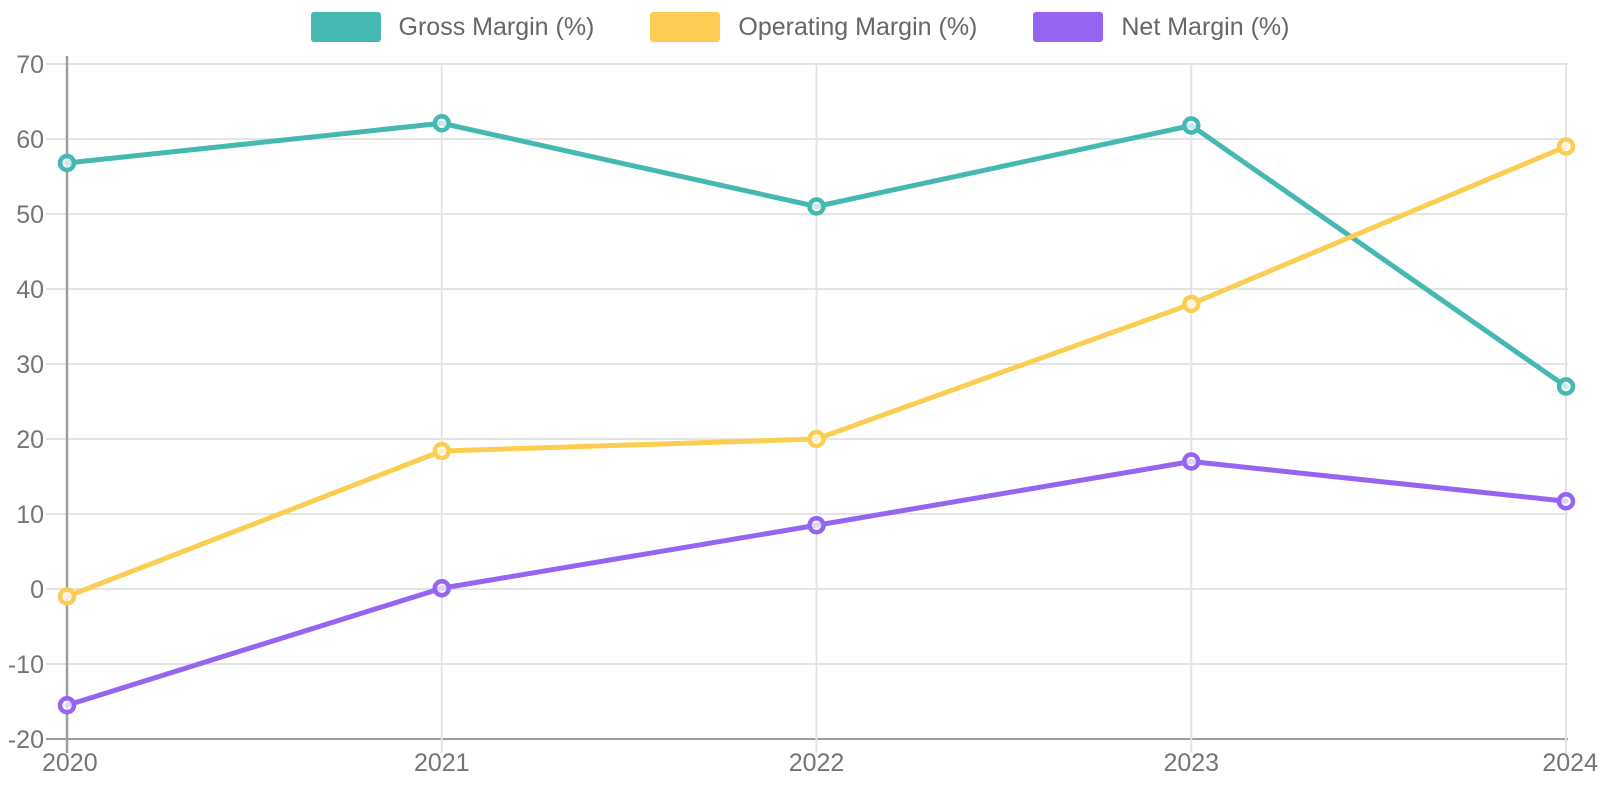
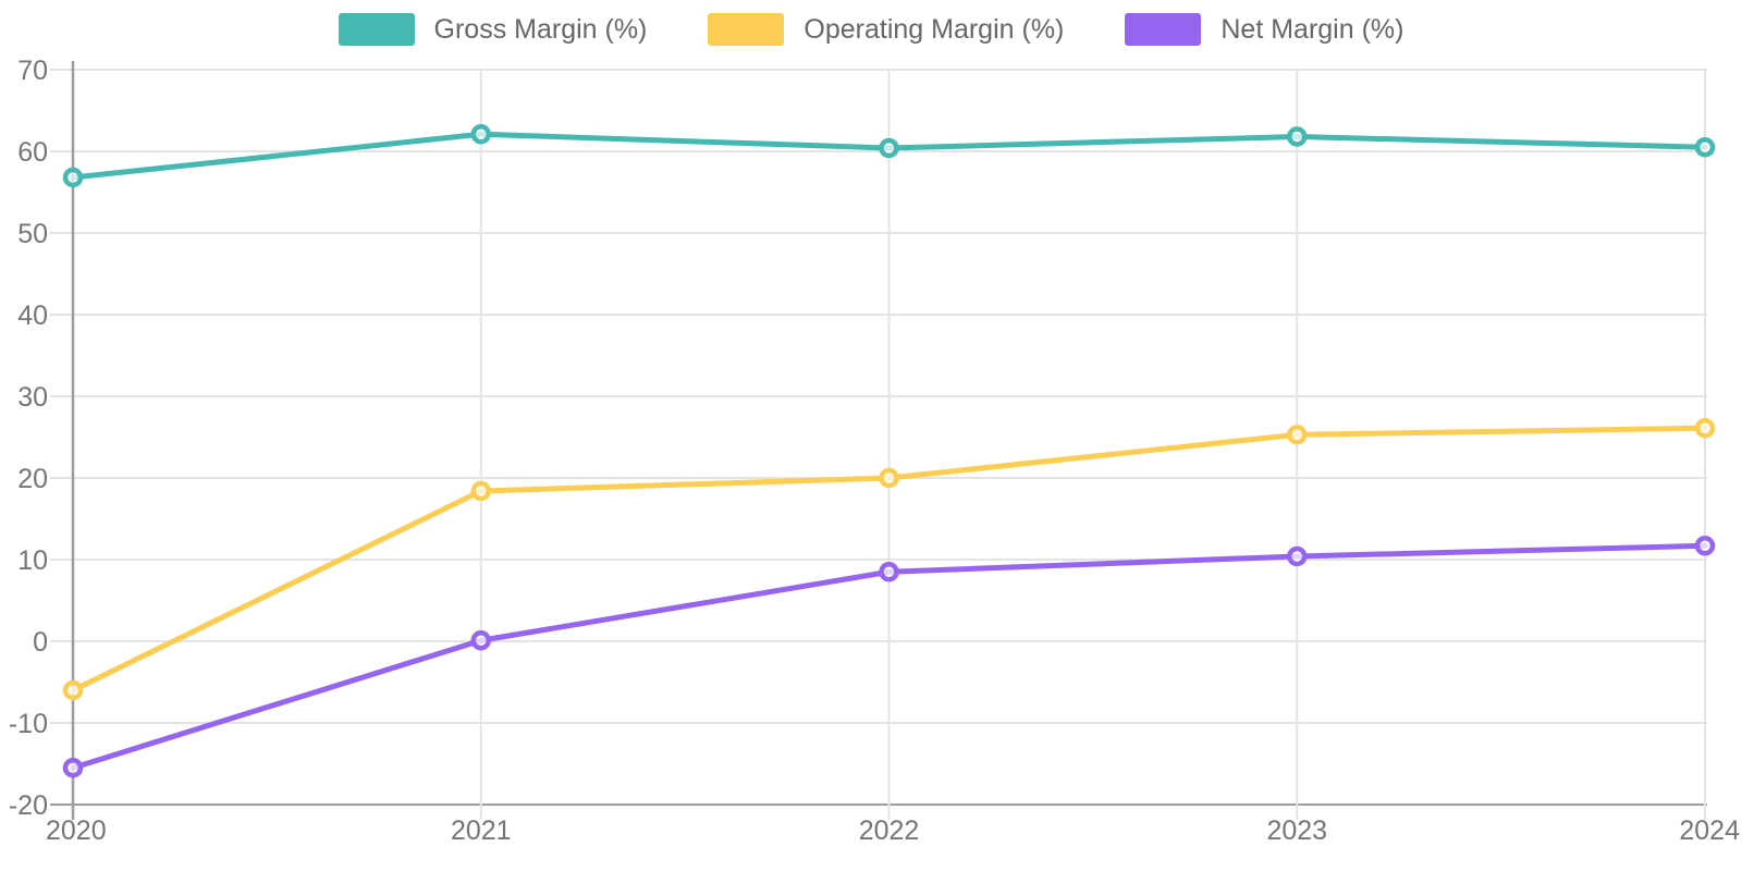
Operating Margin (%)/2020: -1 -> -6
Gross Margin (%)/2022: 51 -> 60
Operating Margin (%)/2023: 38 -> 25
Net Margin (%)/2023: 17 -> 10
Gross Margin (%)/2024: 27 -> 60
Operating Margin (%)/2024: 59 -> 26
